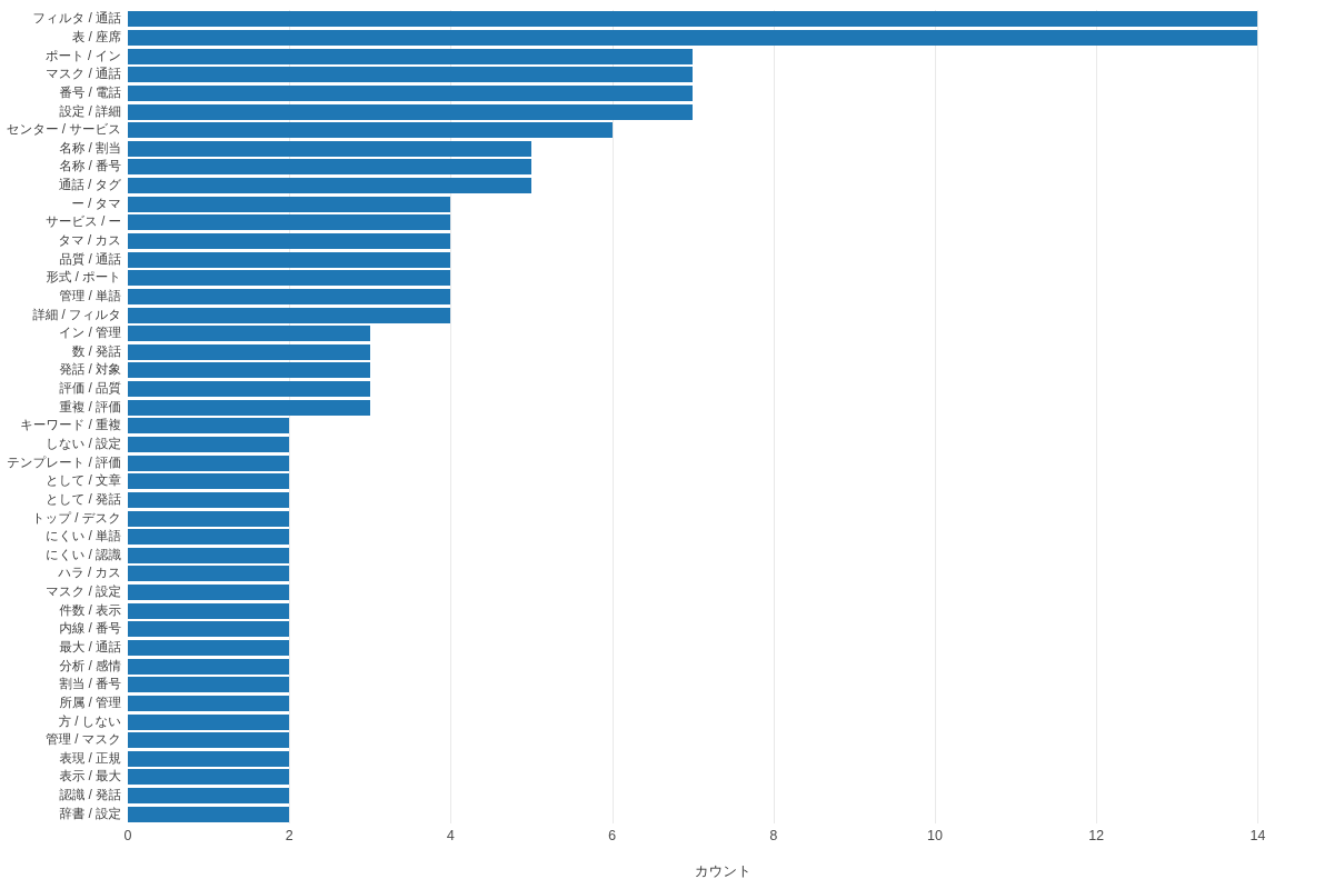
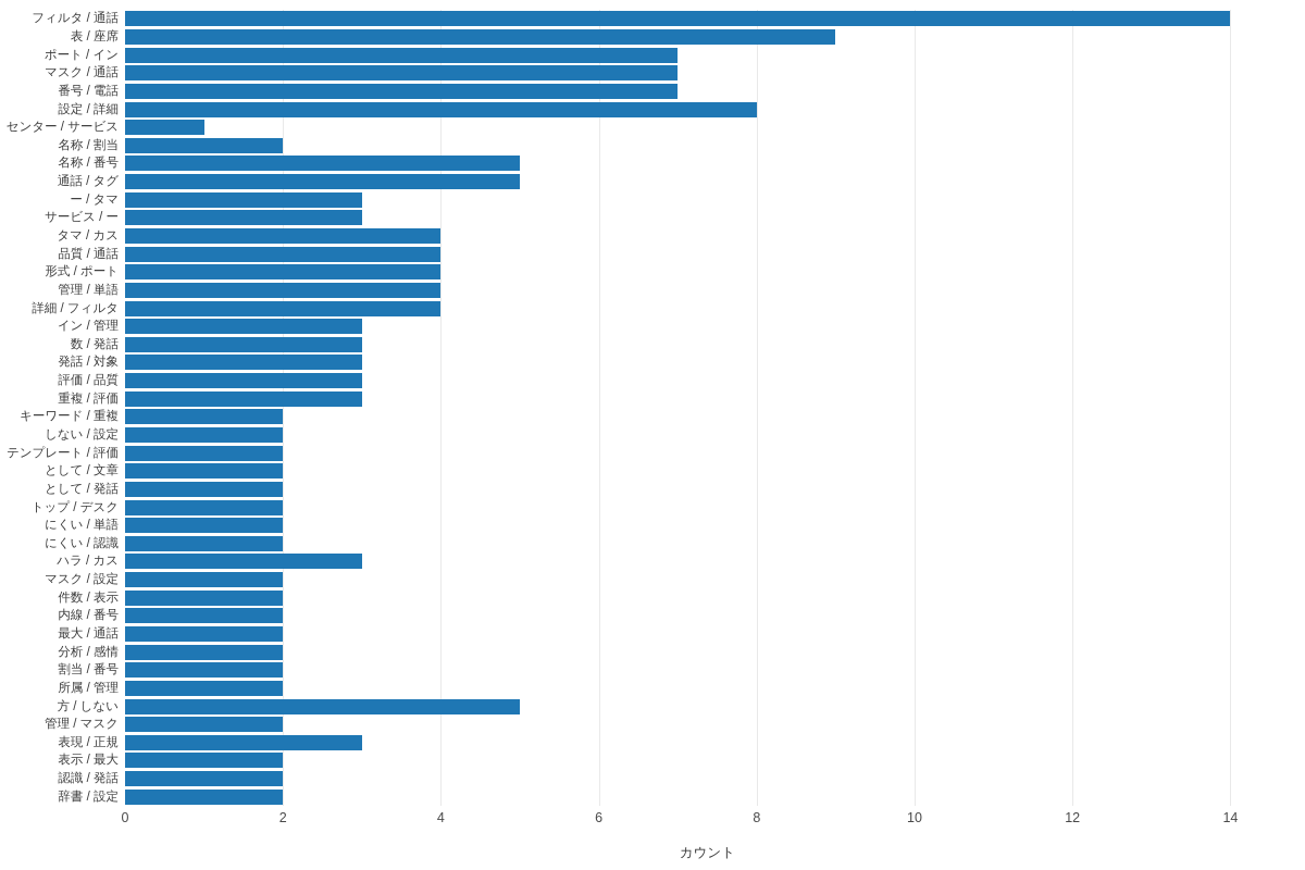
表 / 座席: 14 -> 9
設定 / 詳細: 7 -> 8
センター / サービス: 6 -> 1
名称 / 割当: 5 -> 2
ー / タマ: 4 -> 3
サービス / ー: 4 -> 3
ハラ / カス: 2 -> 3
方 / しない: 2 -> 5
表現 / 正規: 2 -> 3
